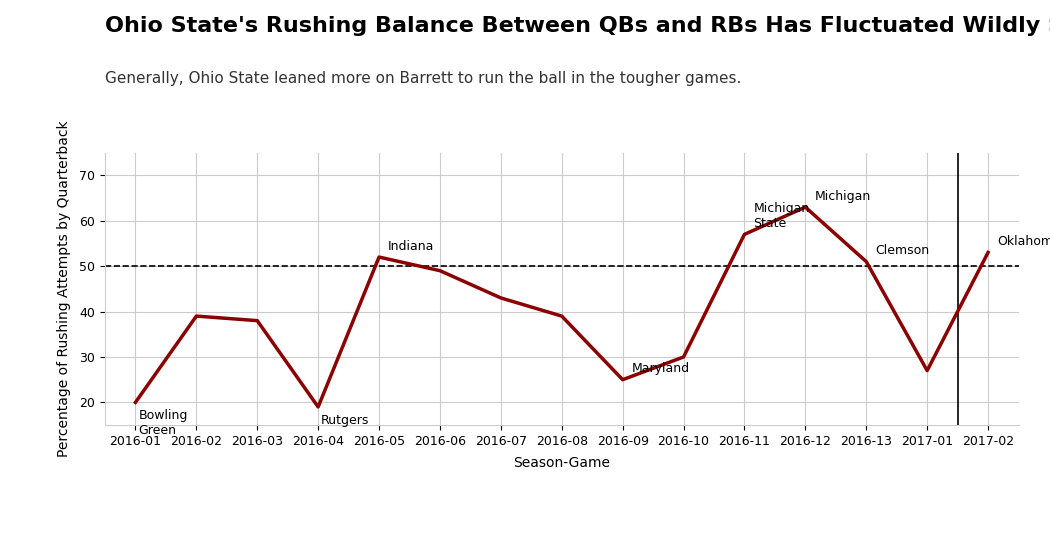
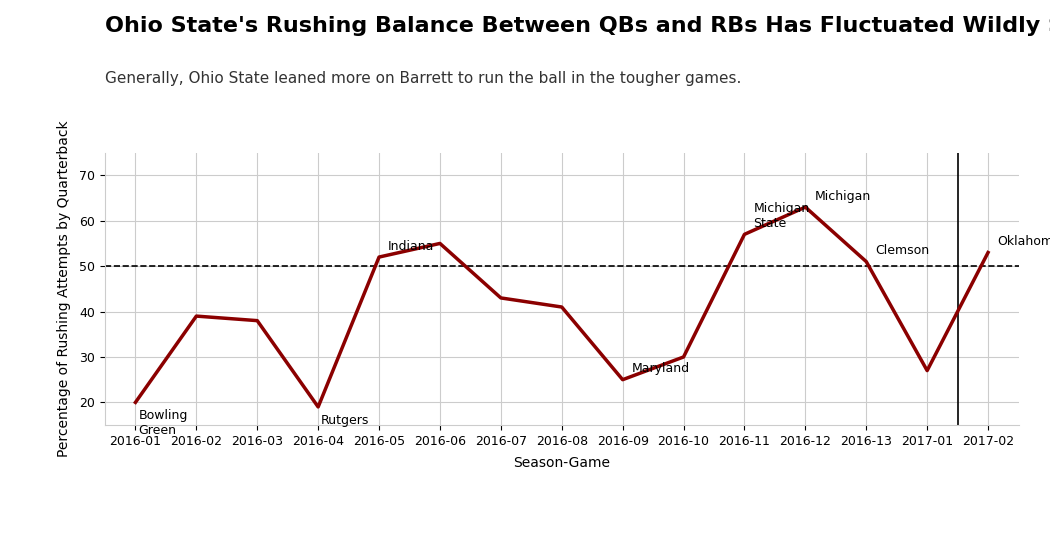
2016-06: 49 -> 55
2016-08: 39 -> 41
